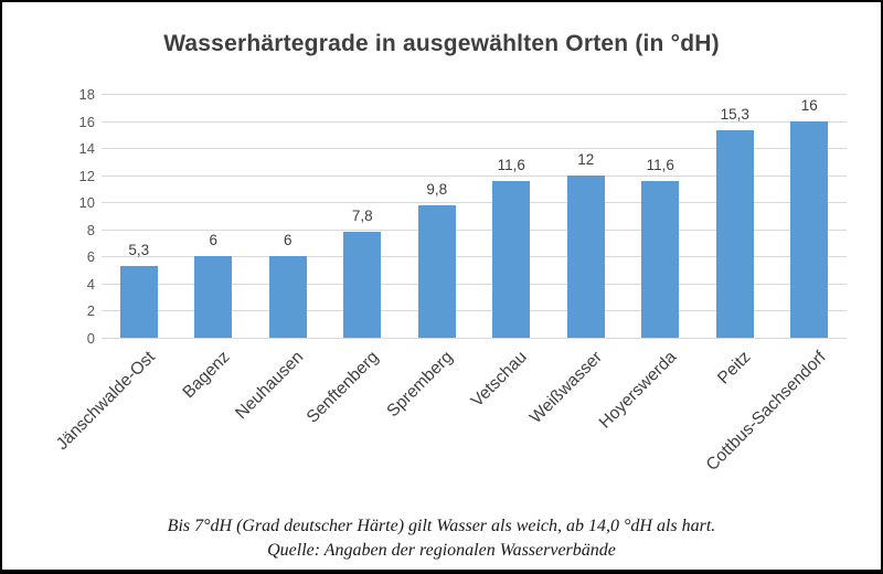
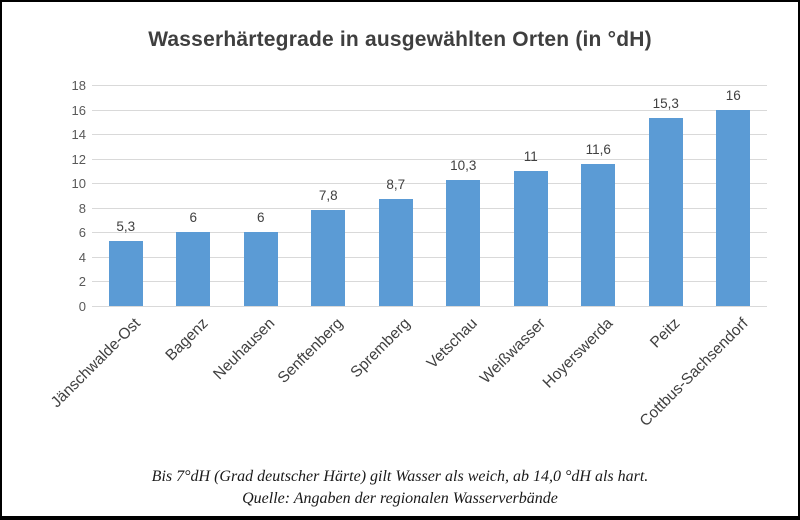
Spremberg: 9,8 -> 8,7
Vetschau: 11,6 -> 10,3
Weißwasser: 12 -> 11
